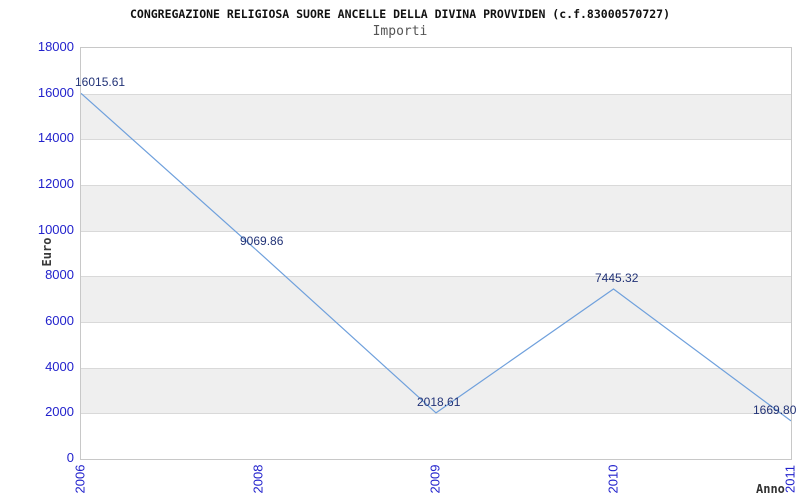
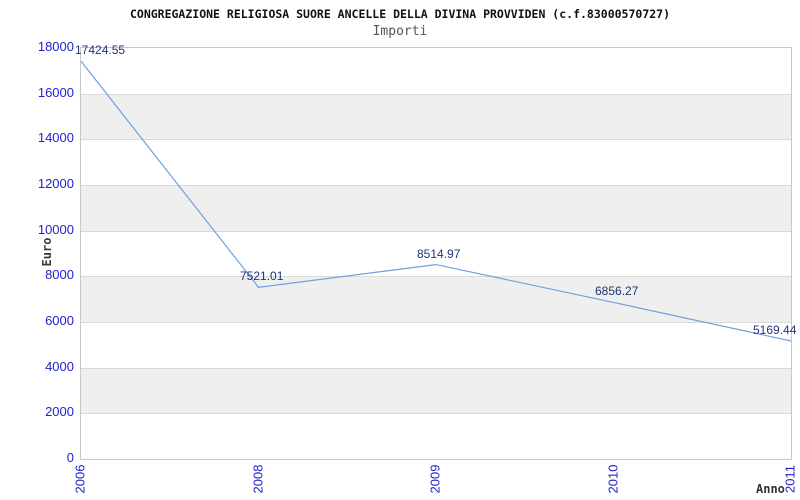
2006: 16015.61 -> 17424.55
2008: 9069.86 -> 7521.01
2009: 2018.61 -> 8514.97
2010: 7445.32 -> 6856.27
2011: 1669.80 -> 5169.44
